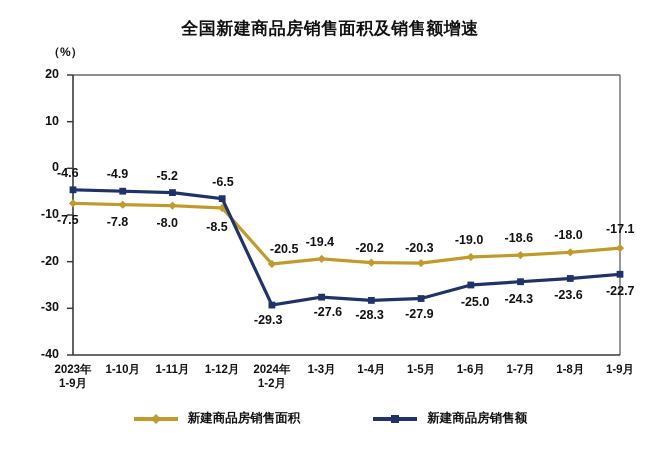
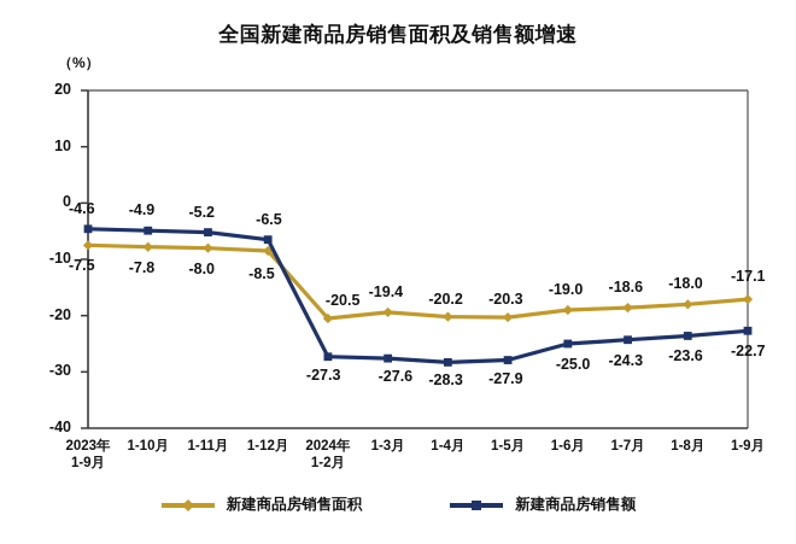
新建商品房销售额/2024年 1-2月: -29.3 -> -27.3
